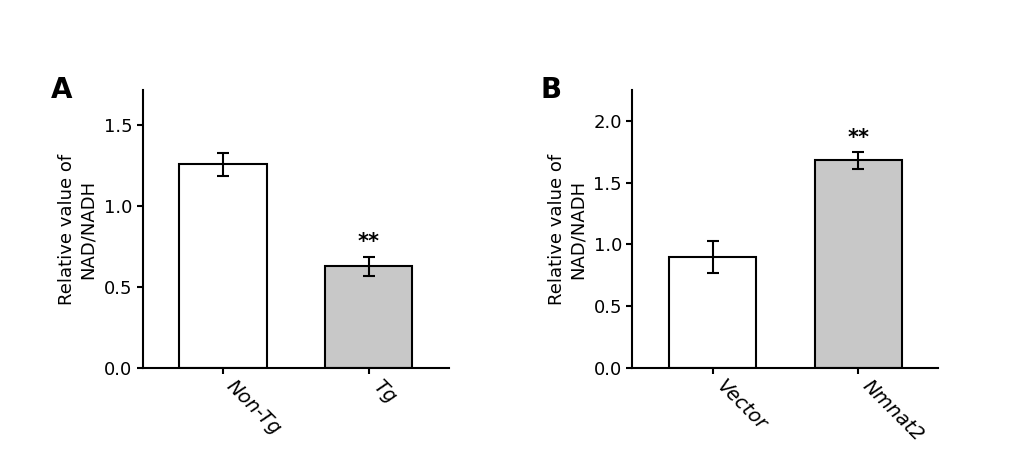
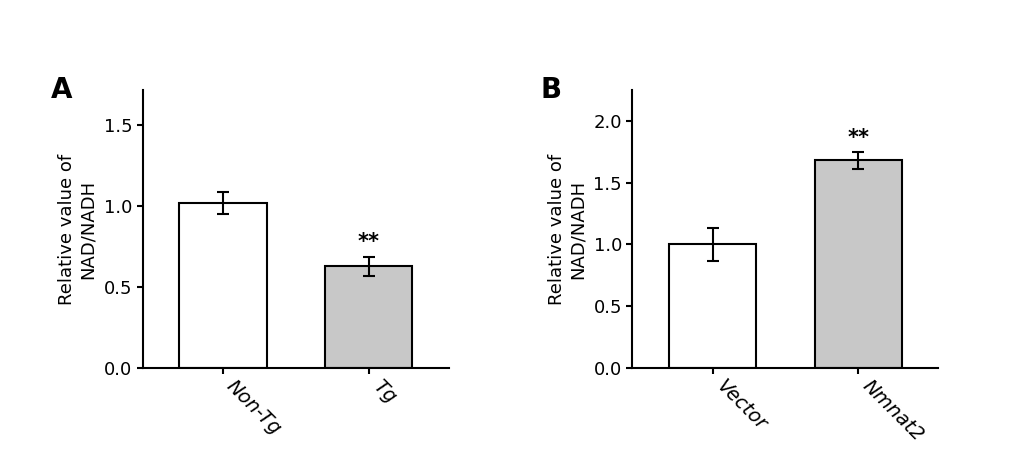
Non-Tg: 1.26 -> 1.02
Vector: 0.90 -> 1.00
